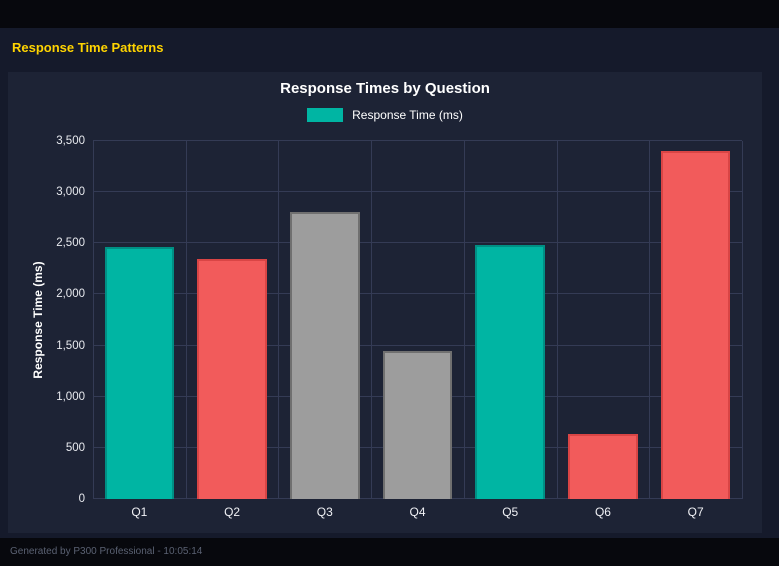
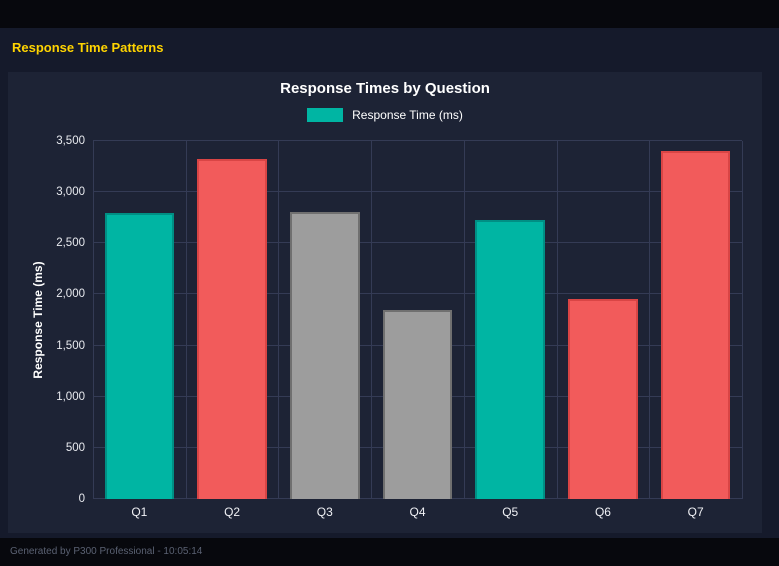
Q1: 2460 -> 2800
Q2: 2350 -> 3320
Q4: 1450 -> 1850
Q5: 2480 -> 2730
Q6: 640 -> 1960
